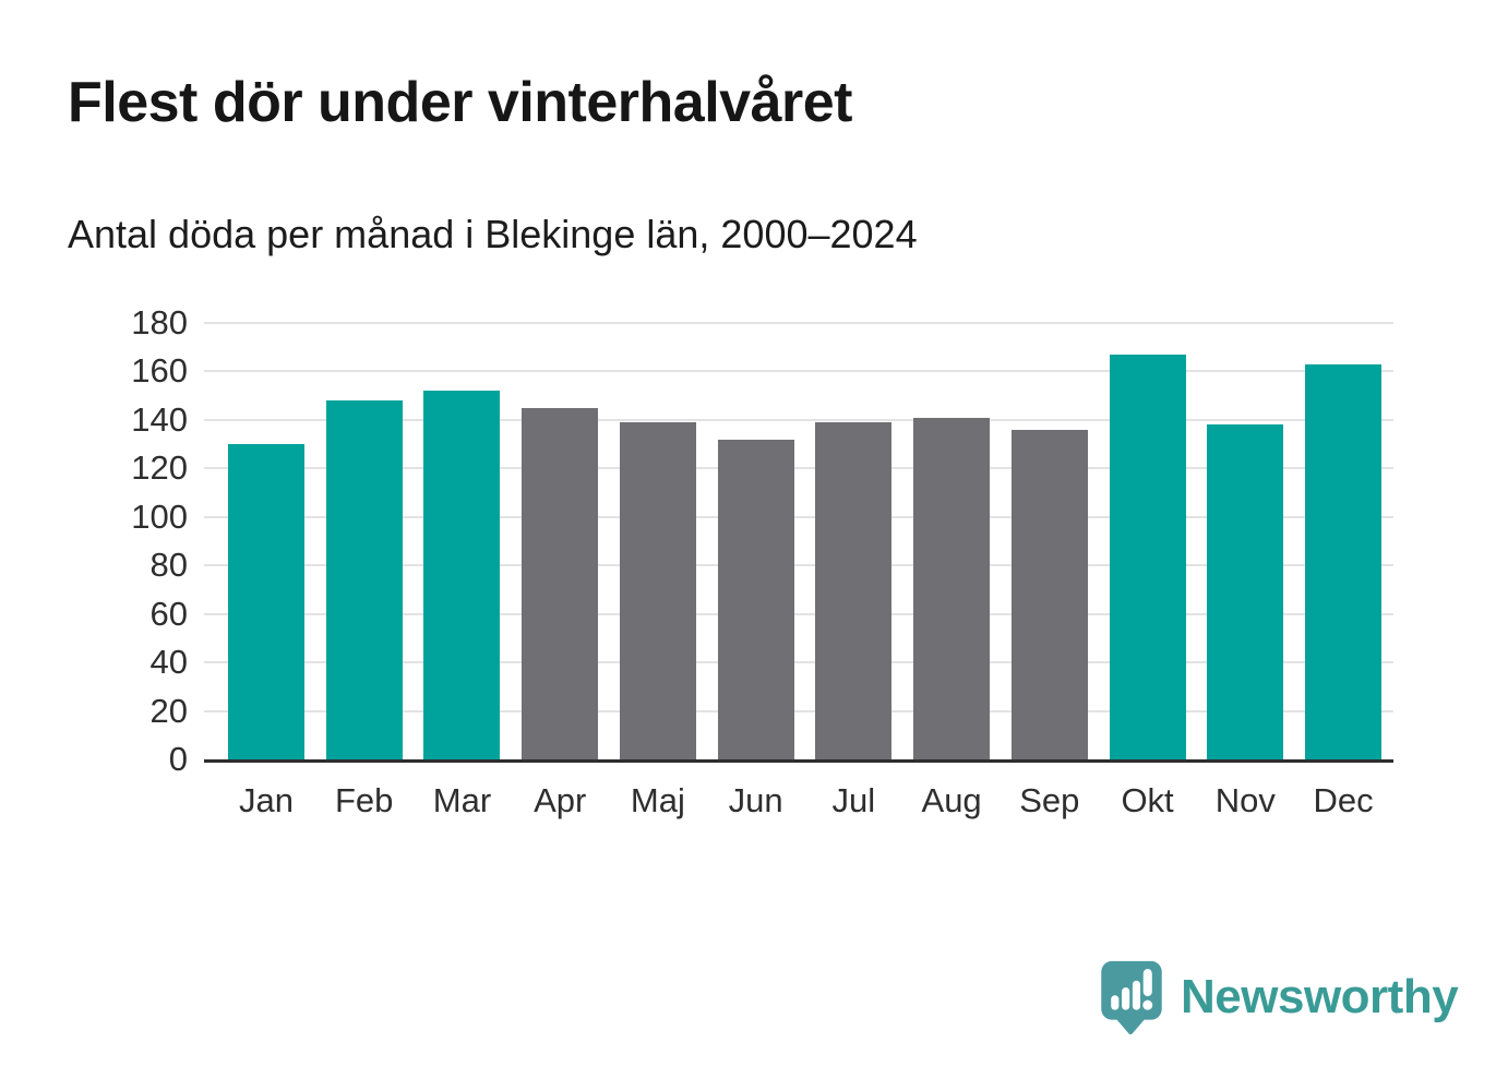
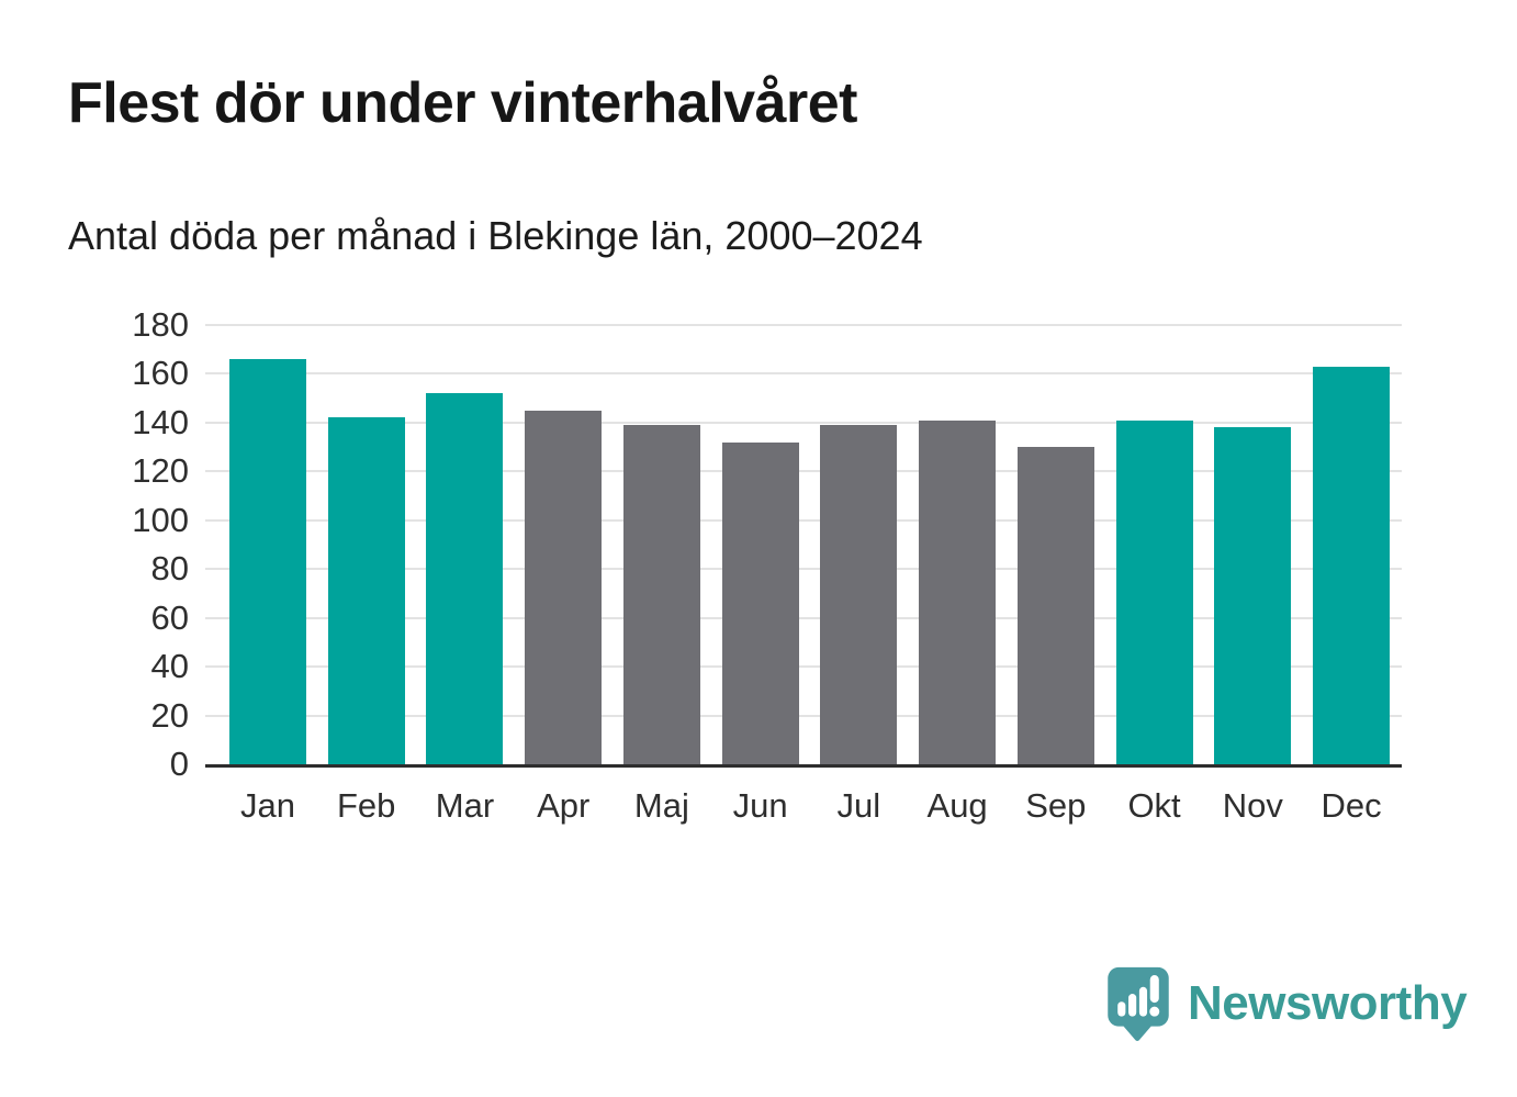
Jan: 130 -> 166
Feb: 148 -> 142
Sep: 136 -> 130
Okt: 167 -> 141
